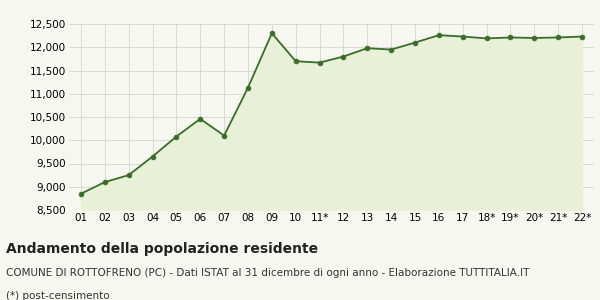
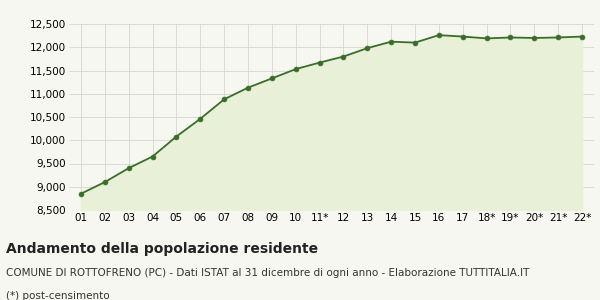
03: 9,250 -> 9,400
07: 10,100 -> 10,880
09: 12,300 -> 11,330
10: 11,700 -> 11,530
14: 11,950 -> 12,120
